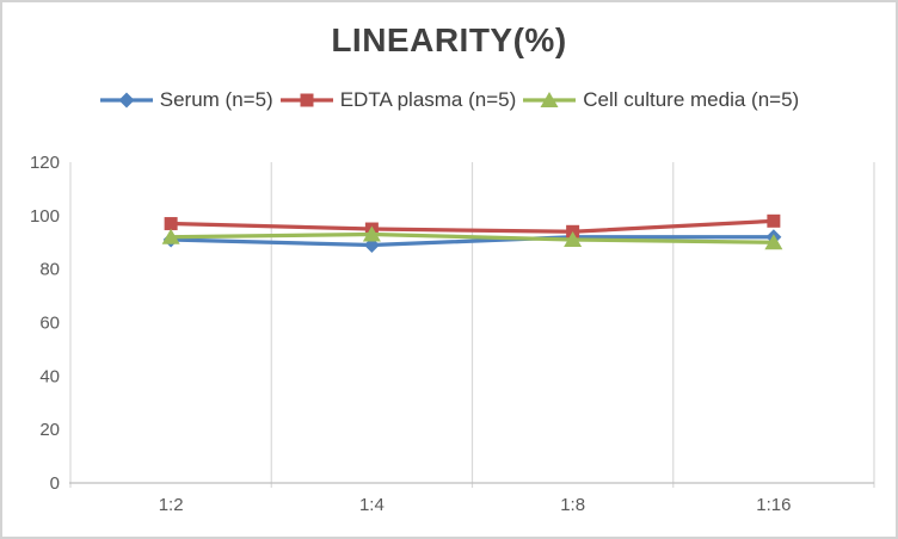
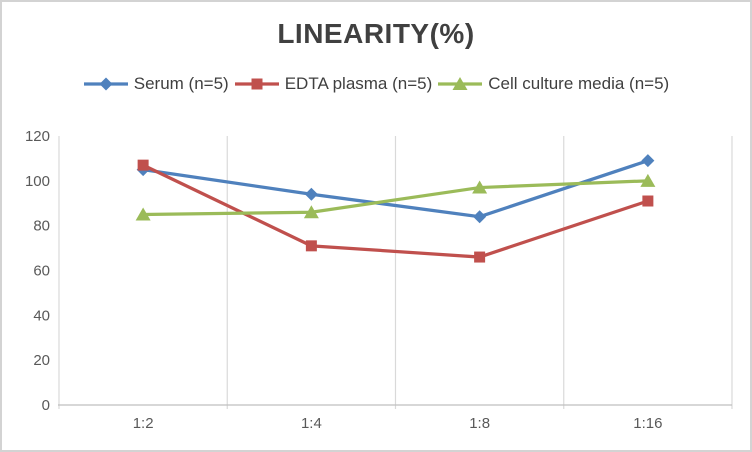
Serum (n=5)/1:2: 91 -> 105
EDTA plasma (n=5)/1:2: 97 -> 107
Cell culture media (n=5)/1:2: 92 -> 85
Serum (n=5)/1:4: 89 -> 94
EDTA plasma (n=5)/1:4: 95 -> 71
Cell culture media (n=5)/1:4: 93 -> 86
Serum (n=5)/1:8: 92 -> 84
EDTA plasma (n=5)/1:8: 94 -> 66
Cell culture media (n=5)/1:8: 91 -> 97
Serum (n=5)/1:16: 92 -> 109
EDTA plasma (n=5)/1:16: 98 -> 91
Cell culture media (n=5)/1:16: 90 -> 100
